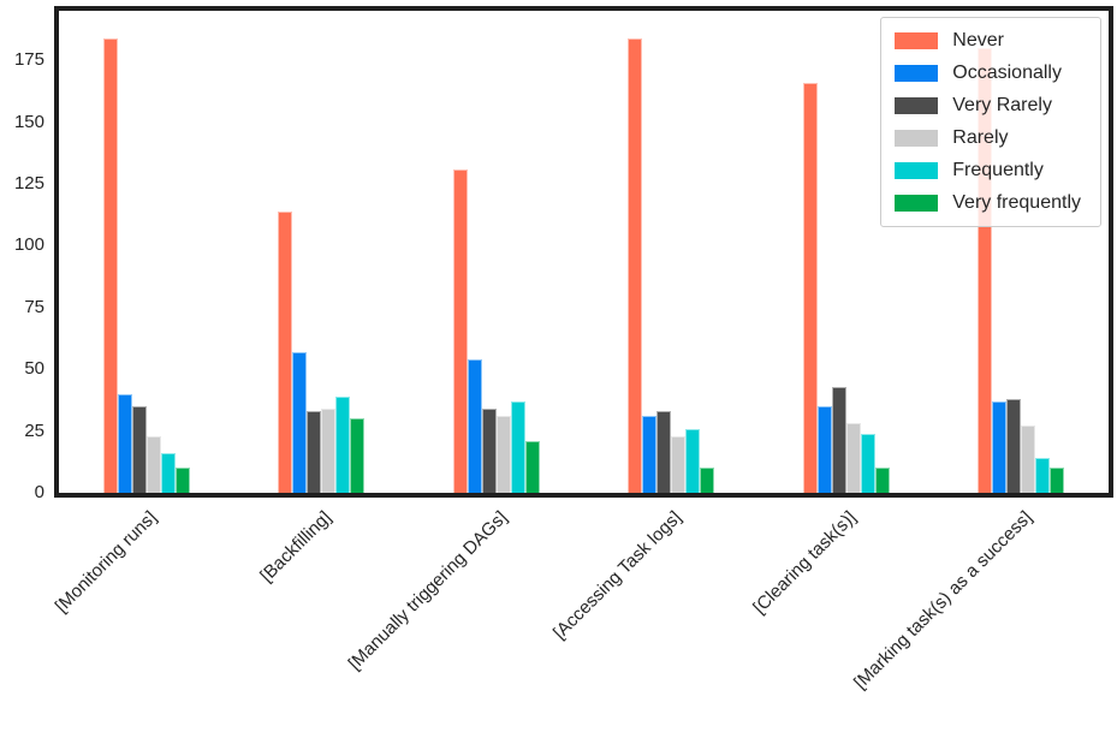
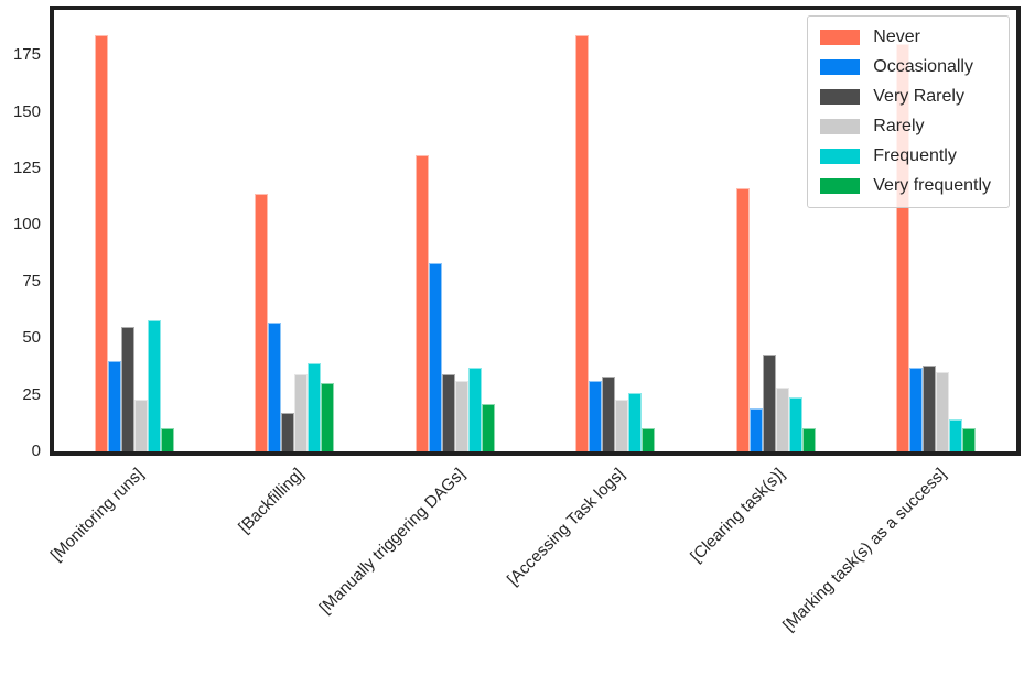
Very Rarely/[Monitoring runs]: 35 -> 55
Frequently/[Monitoring runs]: 16 -> 58
Very Rarely/[Backfilling]: 33 -> 17
Occasionally/[Manually triggering DAGs]: 54 -> 83
Never/[Clearing task(s)]: 166 -> 116
Occasionally/[Clearing task(s)]: 35 -> 19
Rarely/[Marking task(s) as a success]: 27 -> 35
